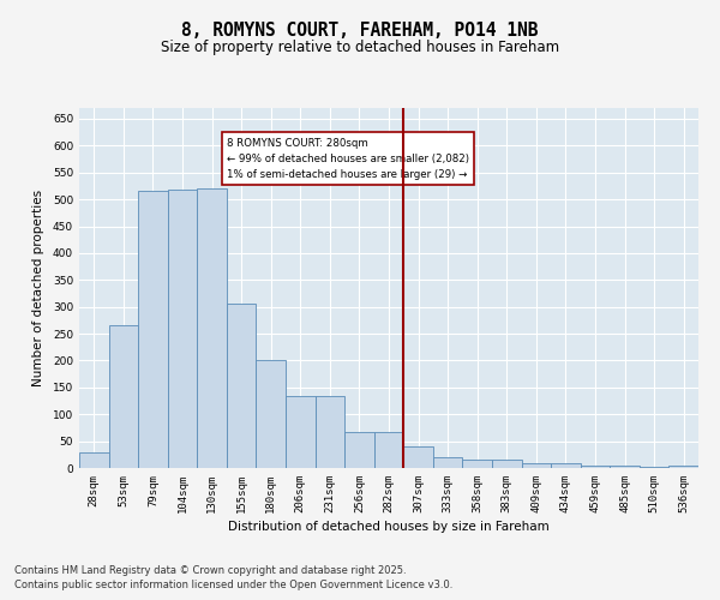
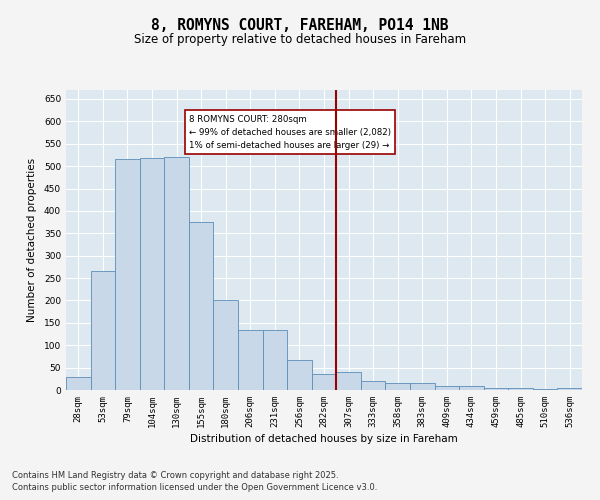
155sqm: 305 -> 375
282sqm: 68 -> 35
